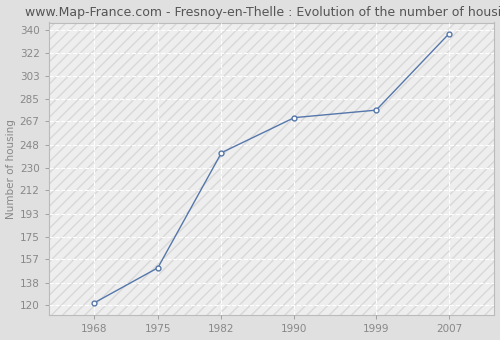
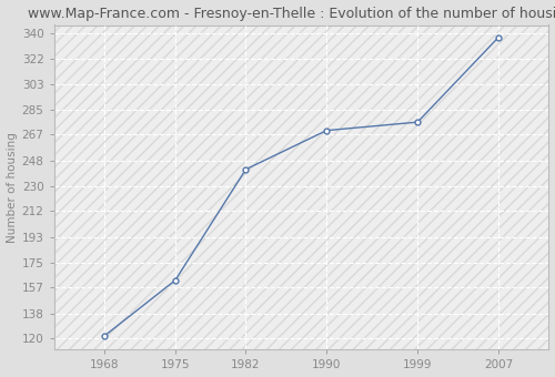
1975: 150 -> 162
